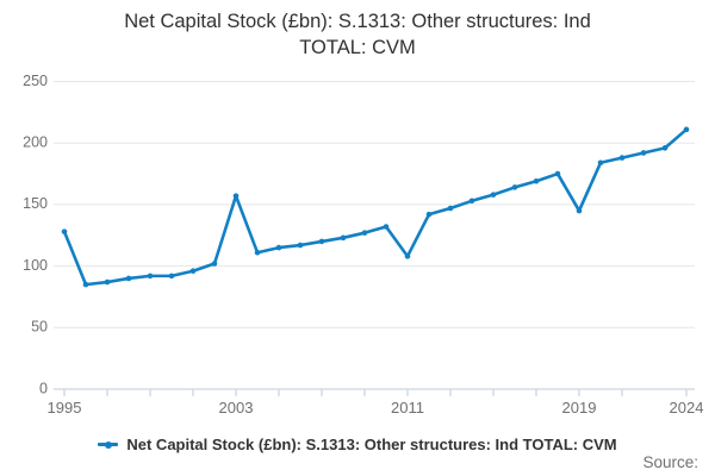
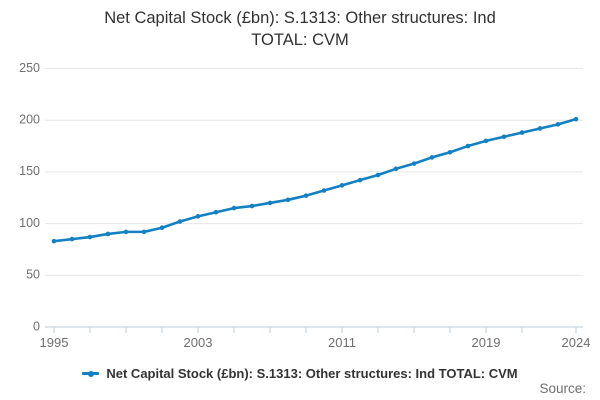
1995: 128 -> 83
2003: 157 -> 107
2011: 108 -> 137
2019: 145 -> 180
2024: 211 -> 201
